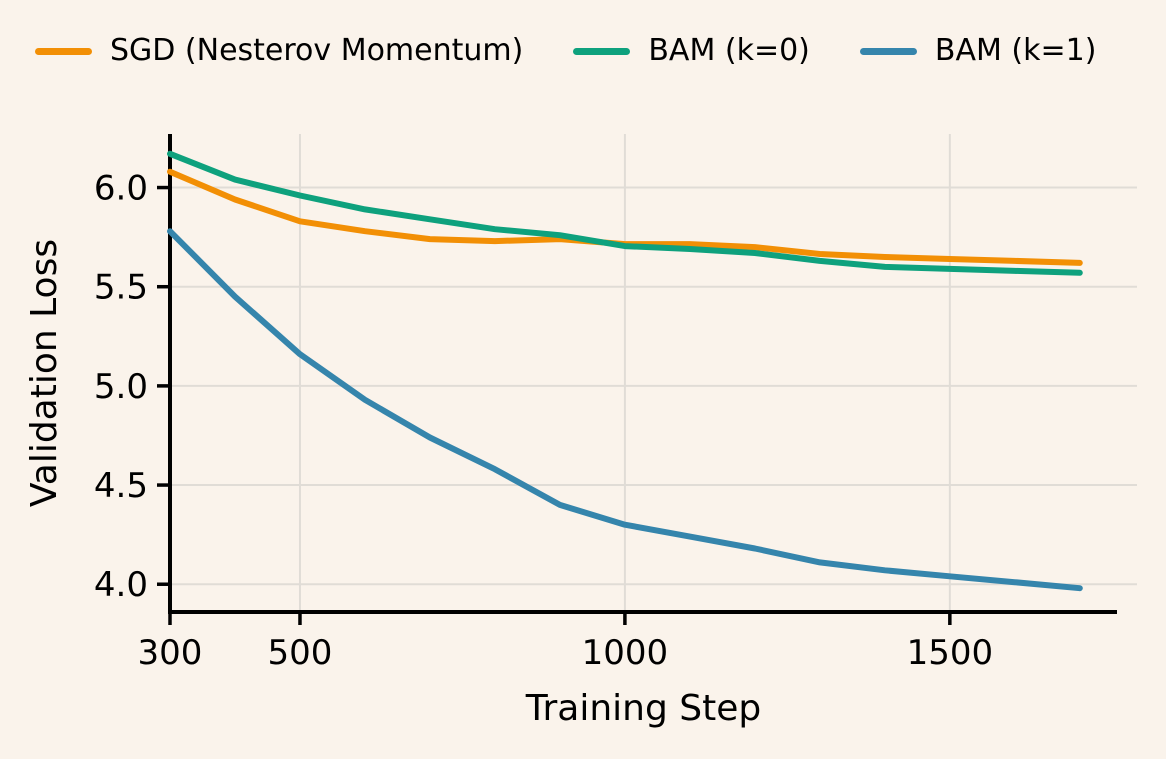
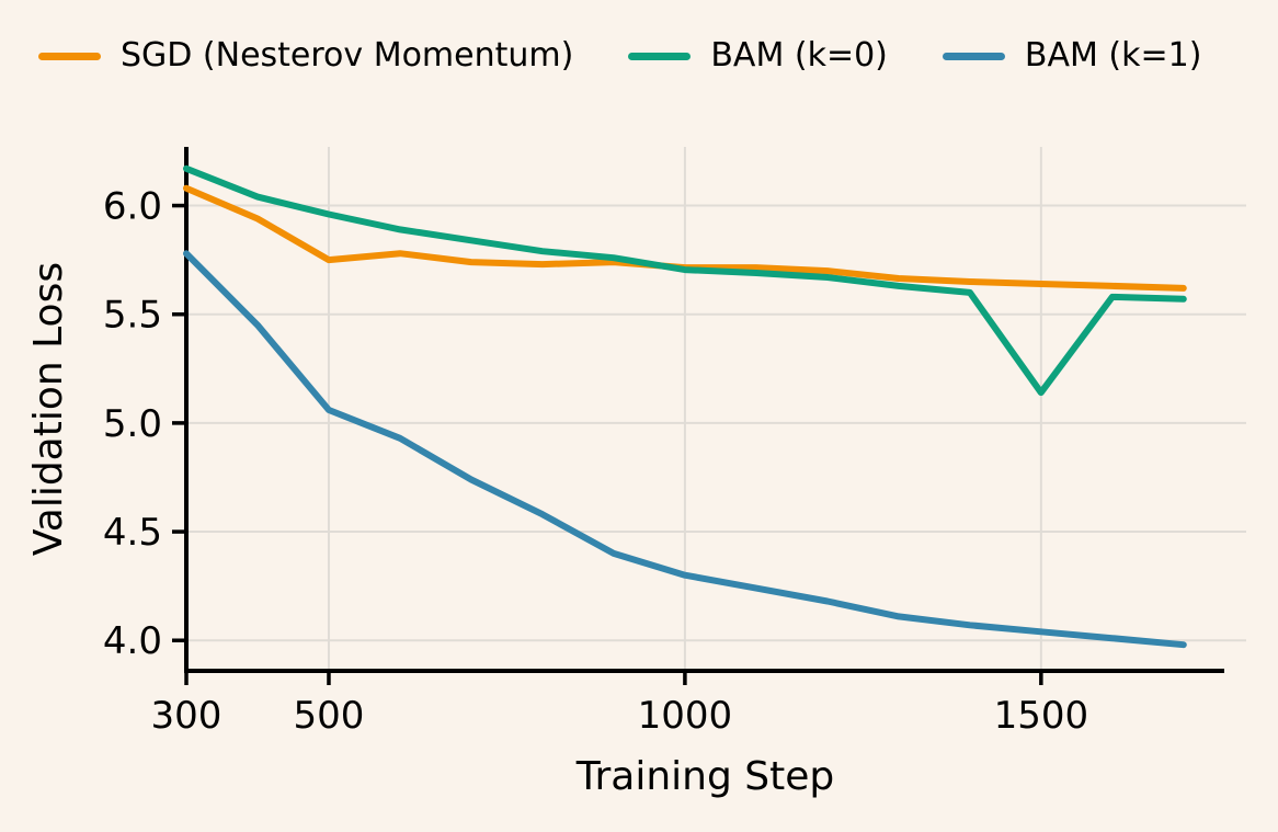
SGD (Nesterov Momentum)/500: 5.83 -> 5.75
BAM (k=1)/500: 5.16 -> 5.06
BAM (k=0)/1500: 5.59 -> 5.14
